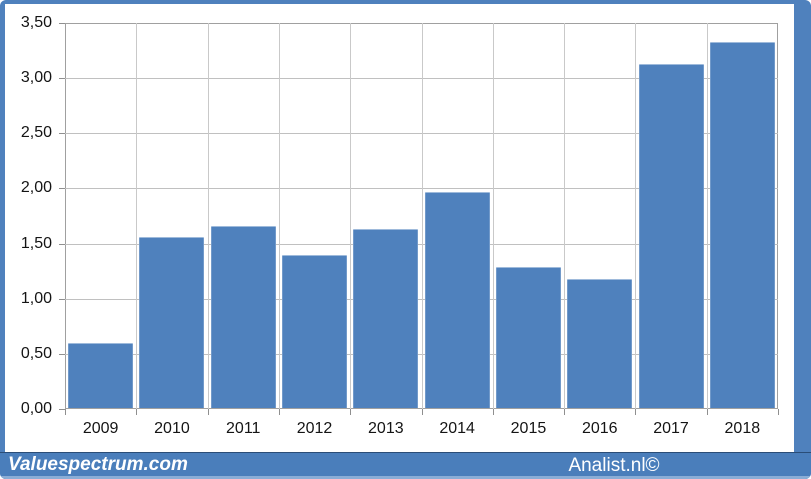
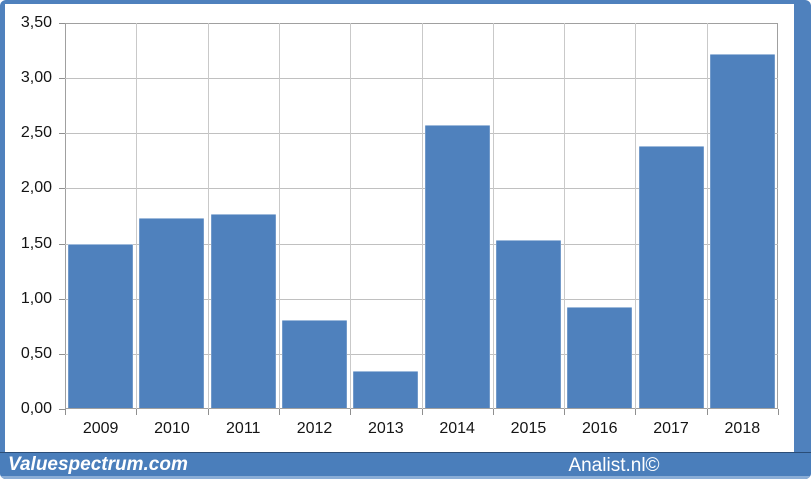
2009: 0,59 -> 1,49
2010: 1,55 -> 1,72
2011: 1,65 -> 1,76
2012: 1,39 -> 0,80
2013: 1,62 -> 0,34
2014: 1,96 -> 2,57
2015: 1,28 -> 1,52
2016: 1,17 -> 0,92
2017: 3,12 -> 2,38
2018: 3,32 -> 3,21
